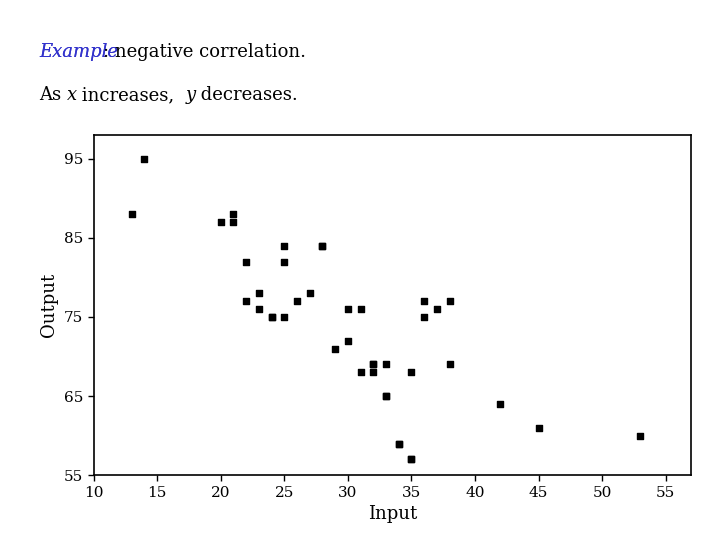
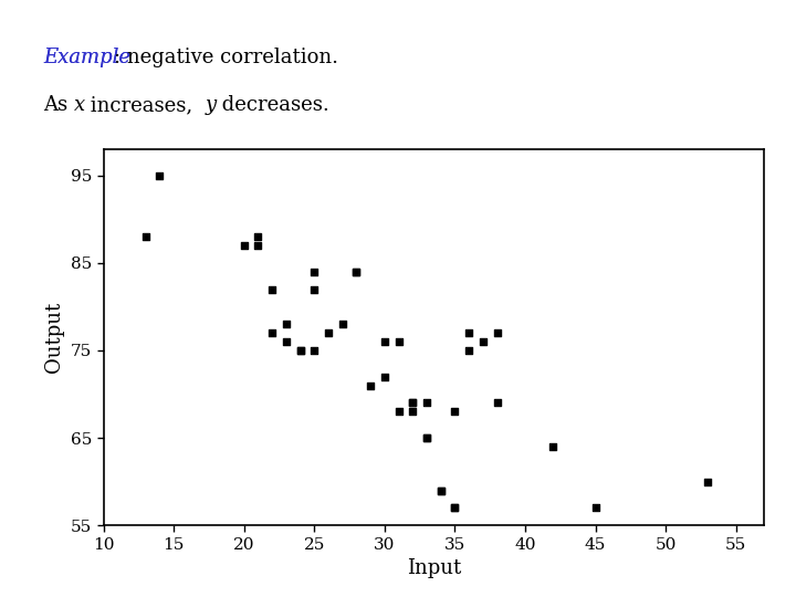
45: 61 -> 57
